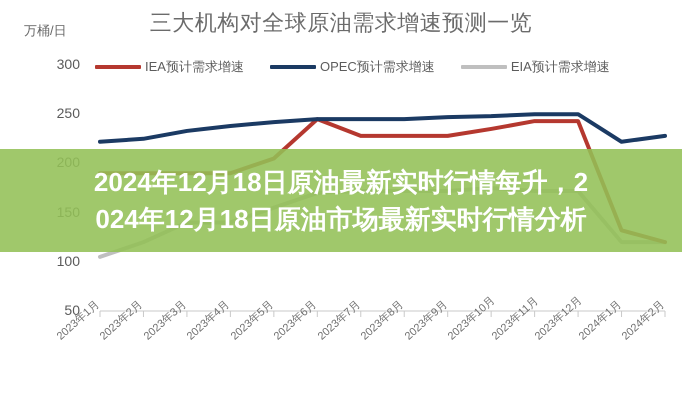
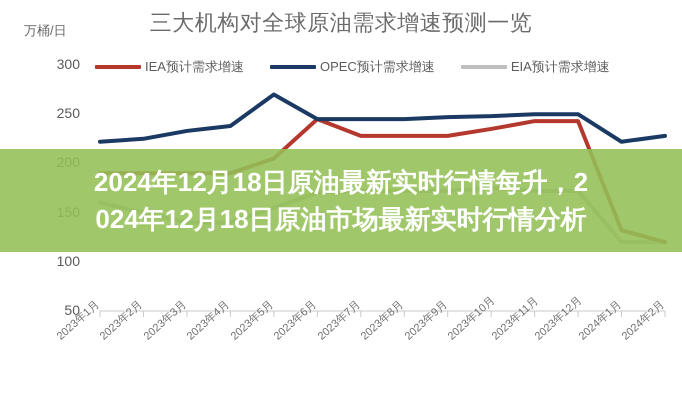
EIA预计需求增速/2023年1月: 100 -> 160
EIA预计需求增速/2023年2月: 120 -> 150
OPEC预计需求增速/2023年5月: 240 -> 270
